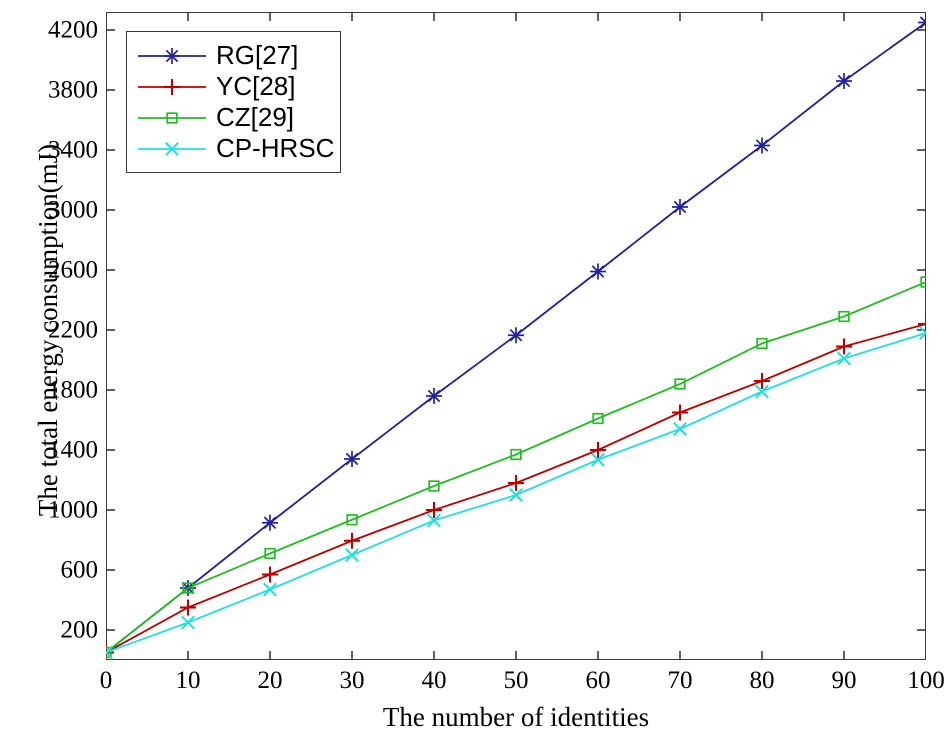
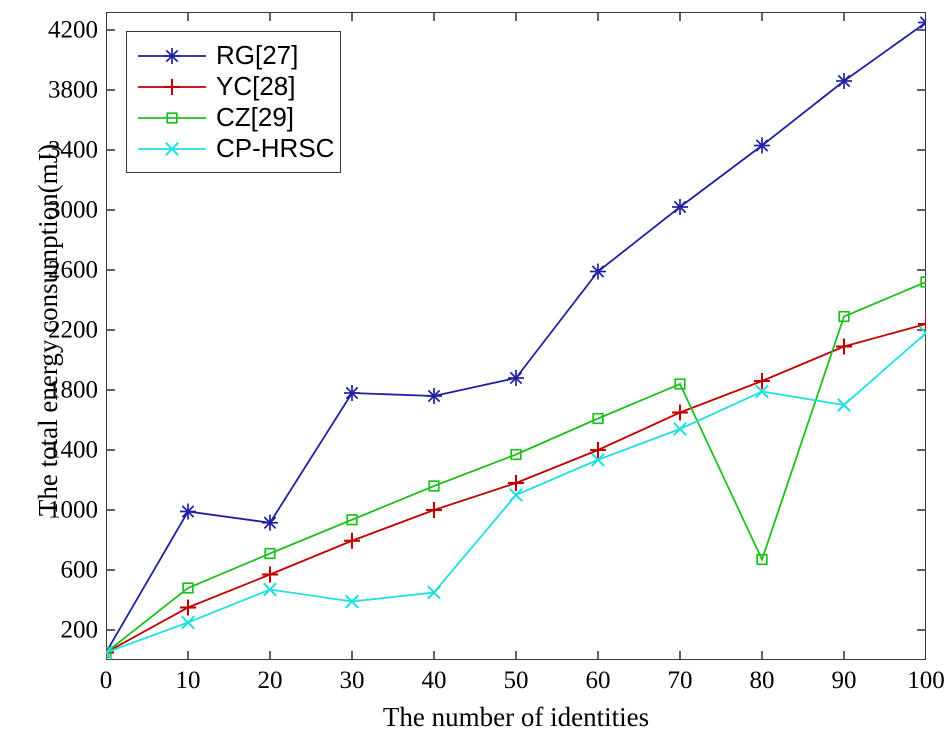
RG[27]/10: 480 -> 990
RG[27]/30: 1340 -> 1780
CP-HRSC/30: 700 -> 390
CP-HRSC/40: 930 -> 450
RG[27]/50: 2160 -> 1880
CZ[29]/80: 2110 -> 670
CP-HRSC/90: 2010 -> 1700
